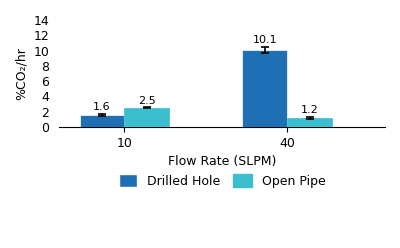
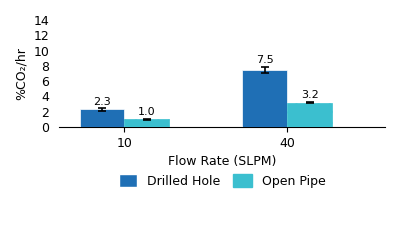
Drilled Hole/10: 1.6 -> 2.3
Open Pipe/10: 2.5 -> 1.0
Drilled Hole/40: 10.1 -> 7.5
Open Pipe/40: 1.2 -> 3.2
